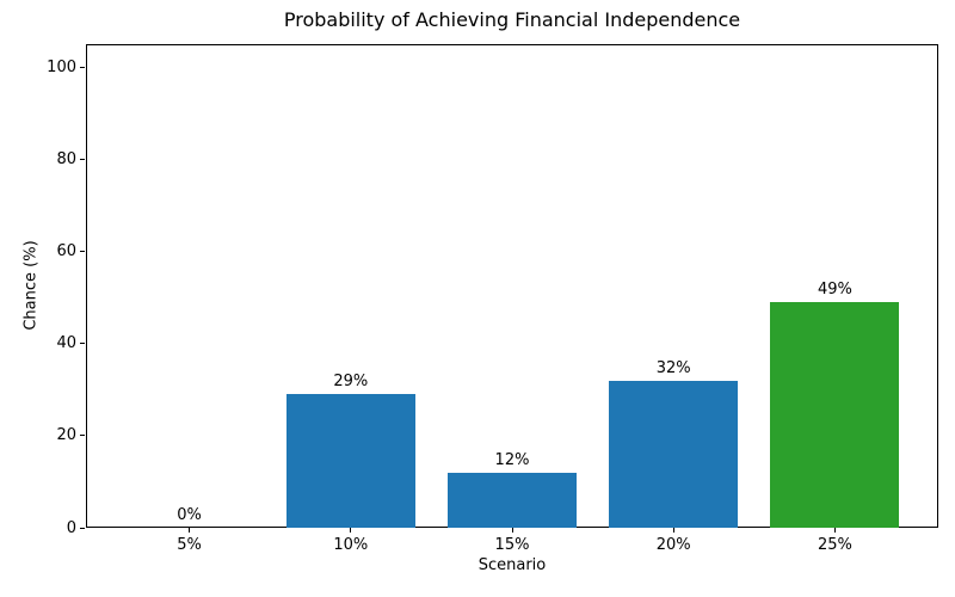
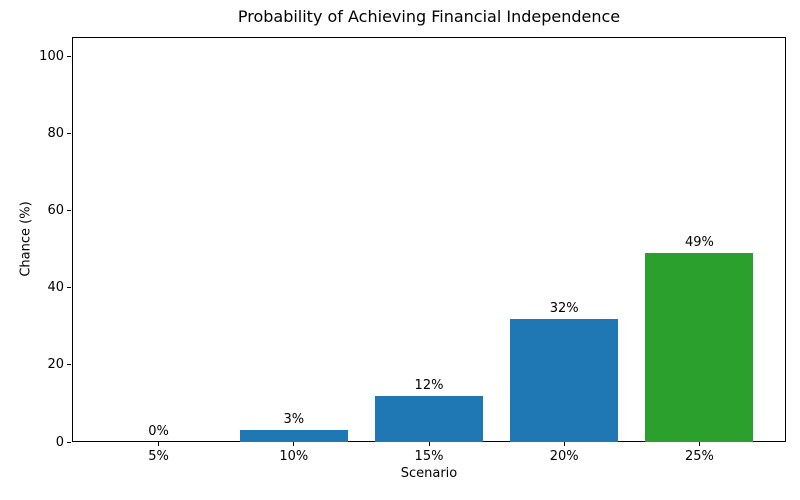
10%: 29% -> 3%
